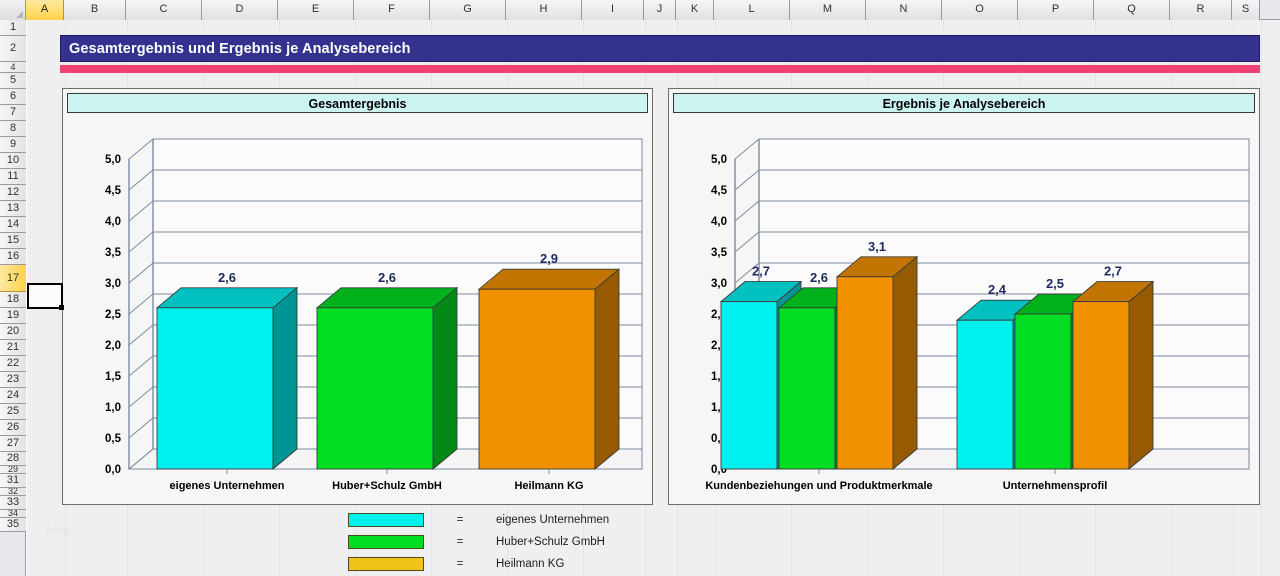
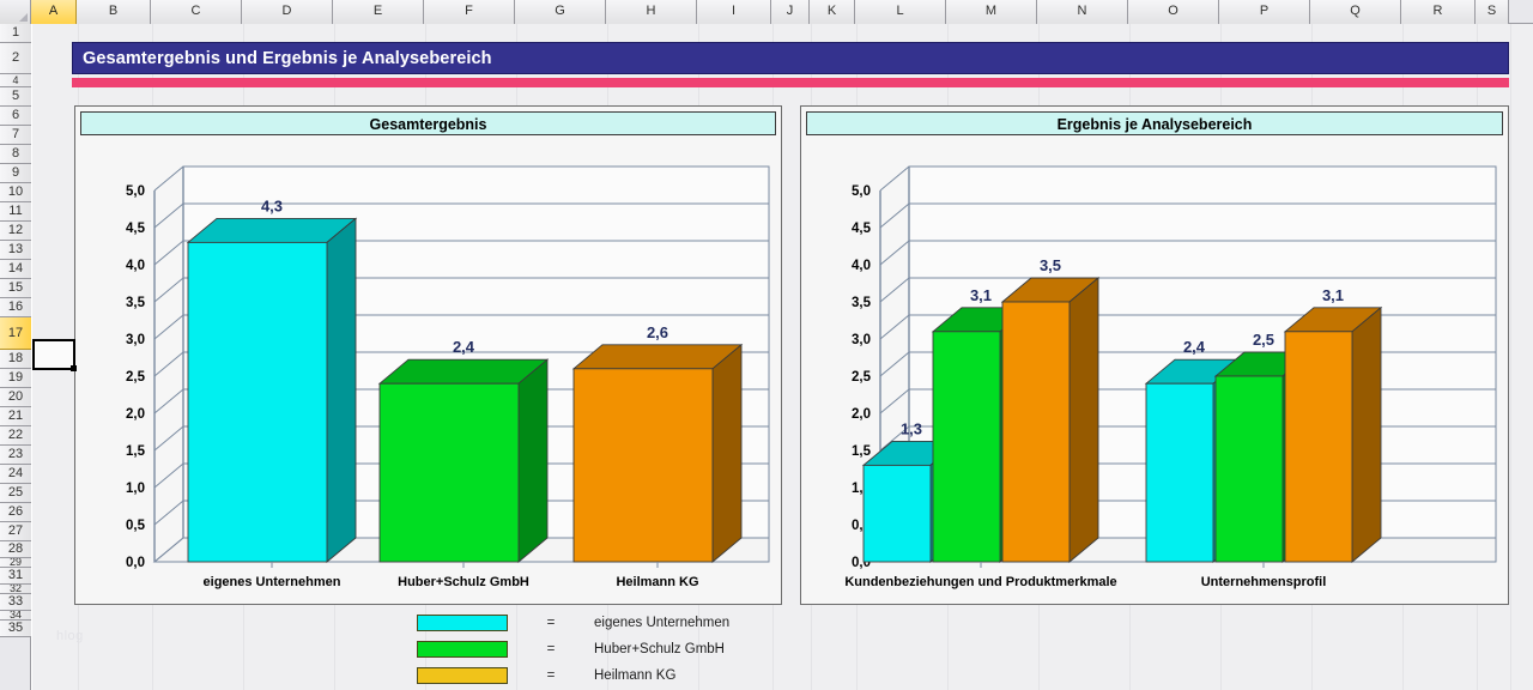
Gesamtergebnis/eigenes Unternehmen: 2,6 -> 4,3
Gesamtergebnis/Huber+Schulz GmbH: 2,6 -> 2,4
Gesamtergebnis/Heilmann KG: 2,9 -> 2,6
Ergebnis je Analysebereich/eigenes Unternehmen/Kundenbeziehungen und Produktmerkmale: 2,7 -> 1,3
Ergebnis je Analysebereich/Huber+Schulz GmbH/Kundenbeziehungen und Produktmerkmale: 2,6 -> 3,1
Ergebnis je Analysebereich/Heilmann KG/Kundenbeziehungen und Produktmerkmale: 3,1 -> 3,5
Ergebnis je Analysebereich/Heilmann KG/Unternehmensprofil: 2,7 -> 3,1
